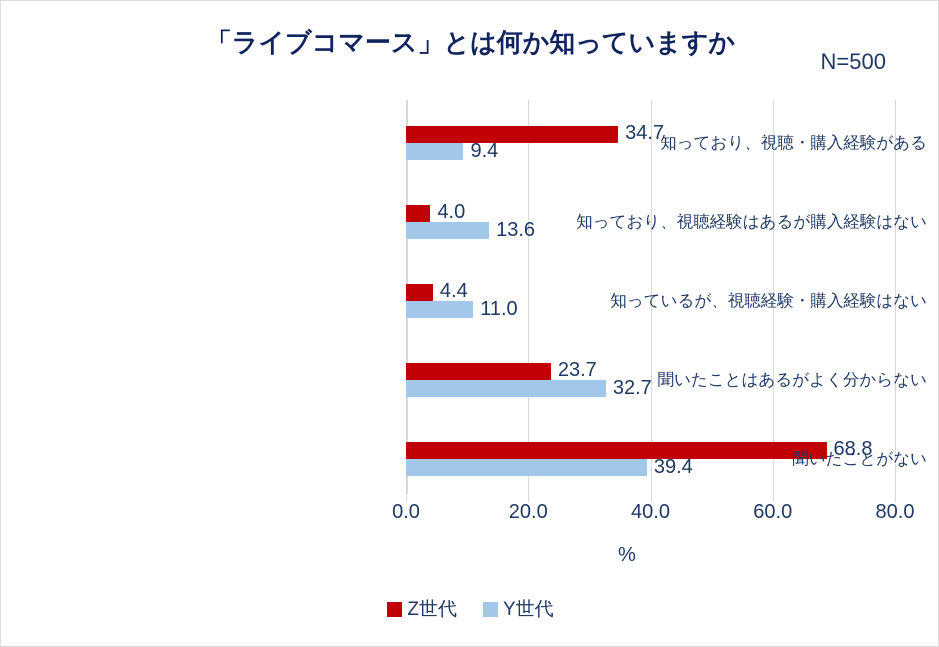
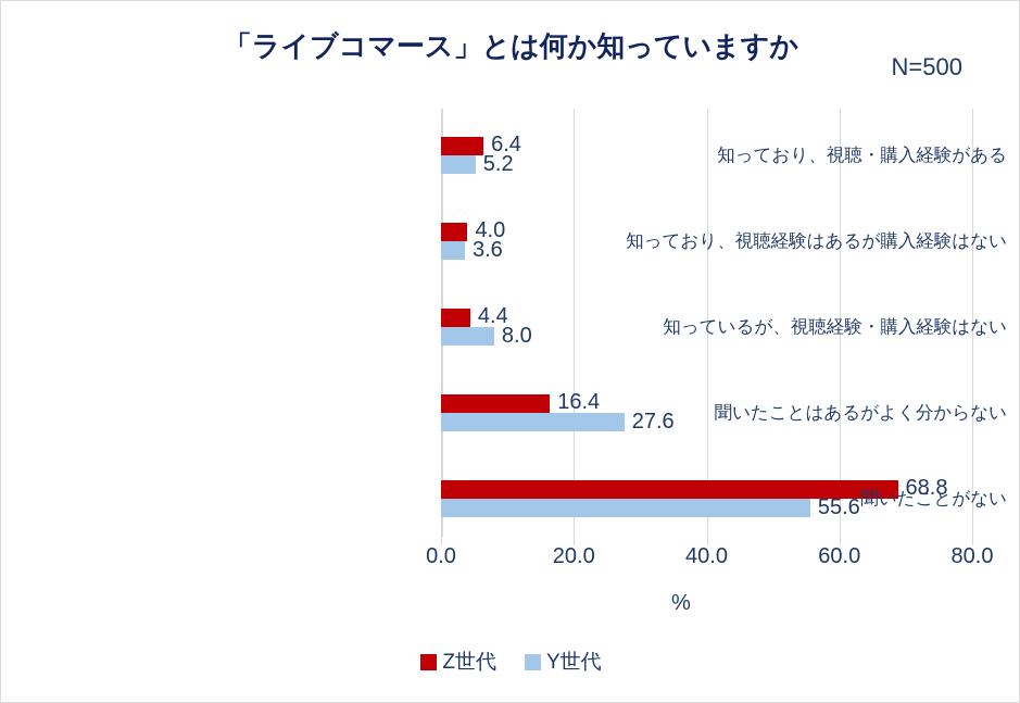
Z世代/知っており、視聴・購入経験がある: 34.7 -> 6.4
Y世代/知っており、視聴・購入経験がある: 9.4 -> 5.2
Y世代/知っており、視聴経験はあるが購入経験はない: 13.6 -> 3.6
Y世代/知っているが、視聴経験・購入経験はない: 11.0 -> 8.0
Z世代/聞いたことはあるがよく分からない: 23.7 -> 16.4
Y世代/聞いたことはあるがよく分からない: 32.7 -> 27.6
Y世代/聞いたことがない: 39.4 -> 55.6
